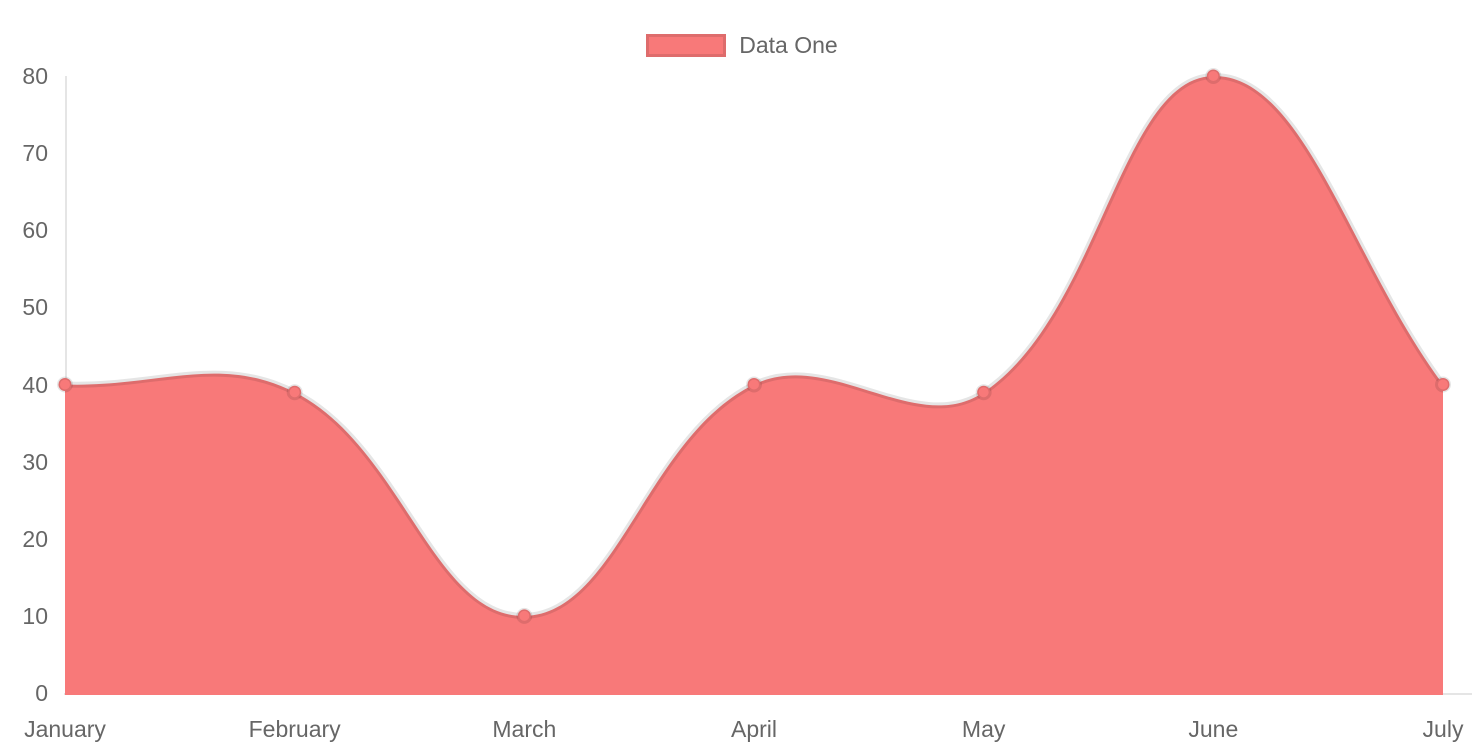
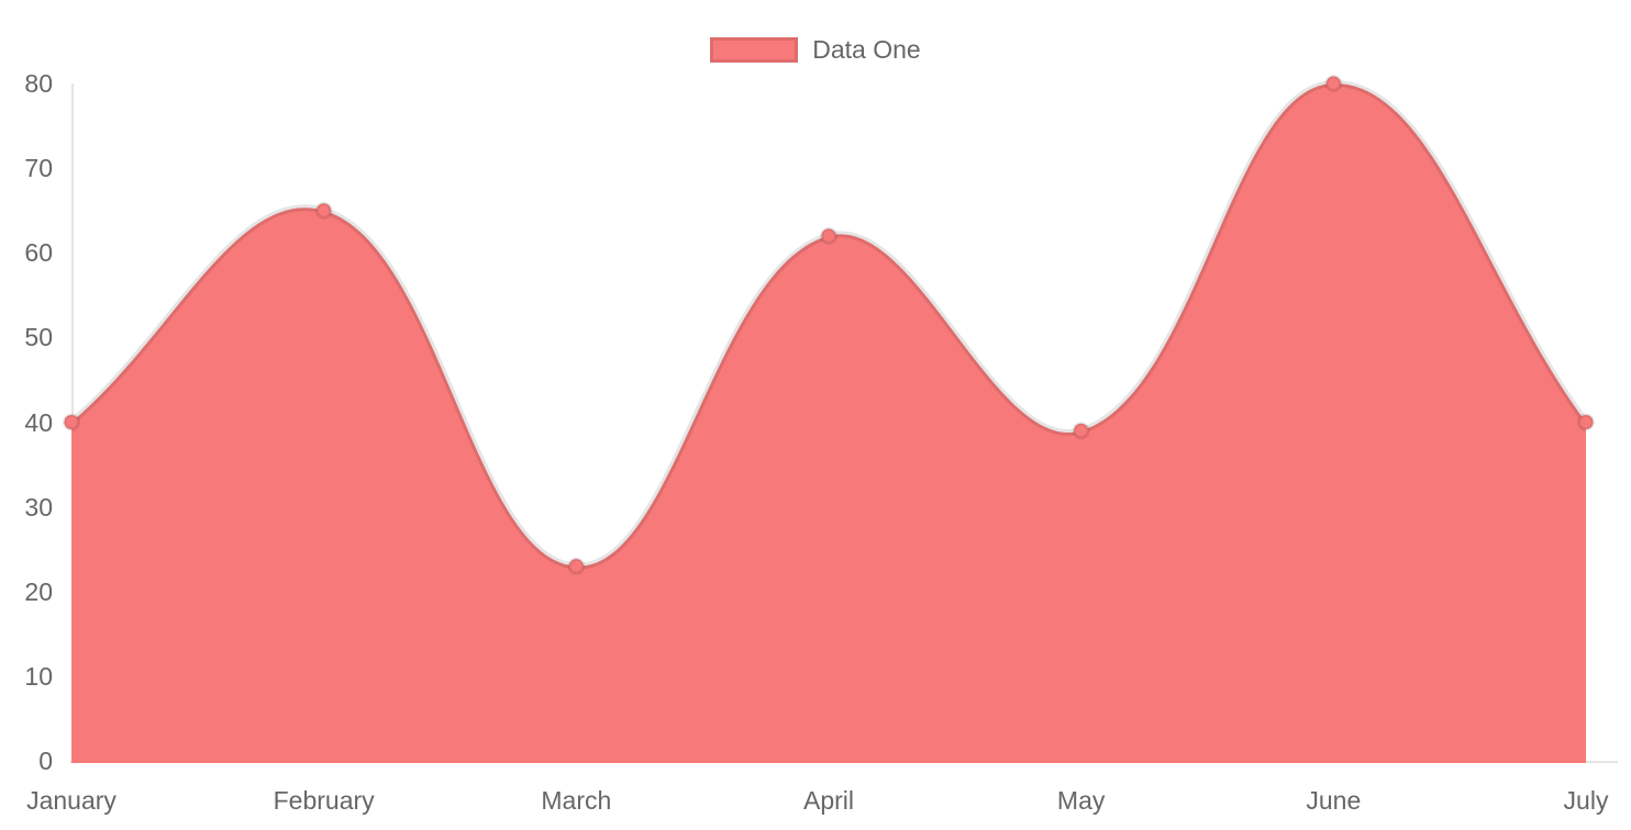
February: 39 -> 65
March: 10 -> 23
April: 40 -> 62
